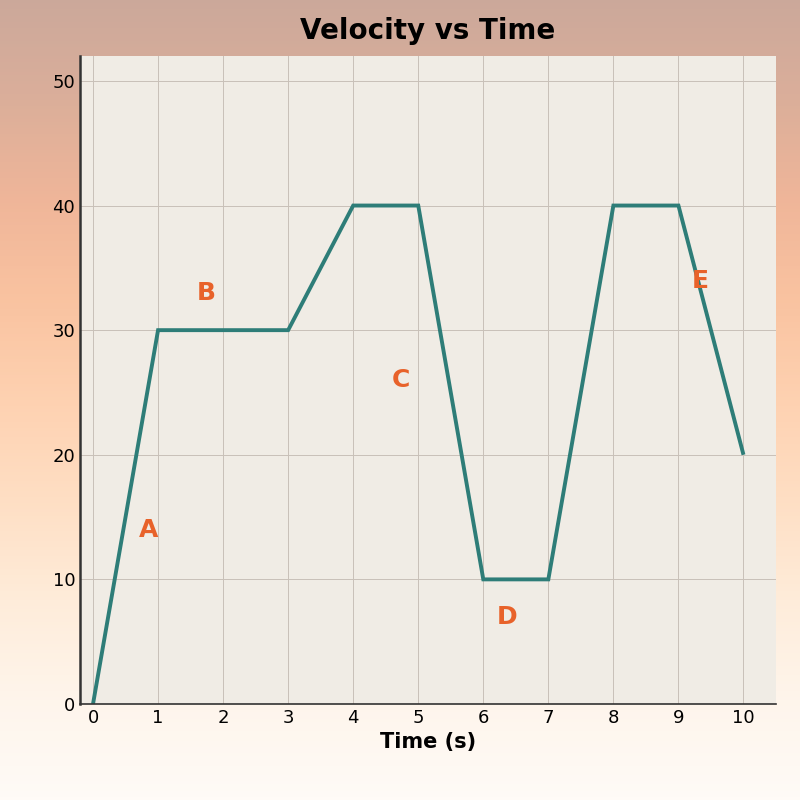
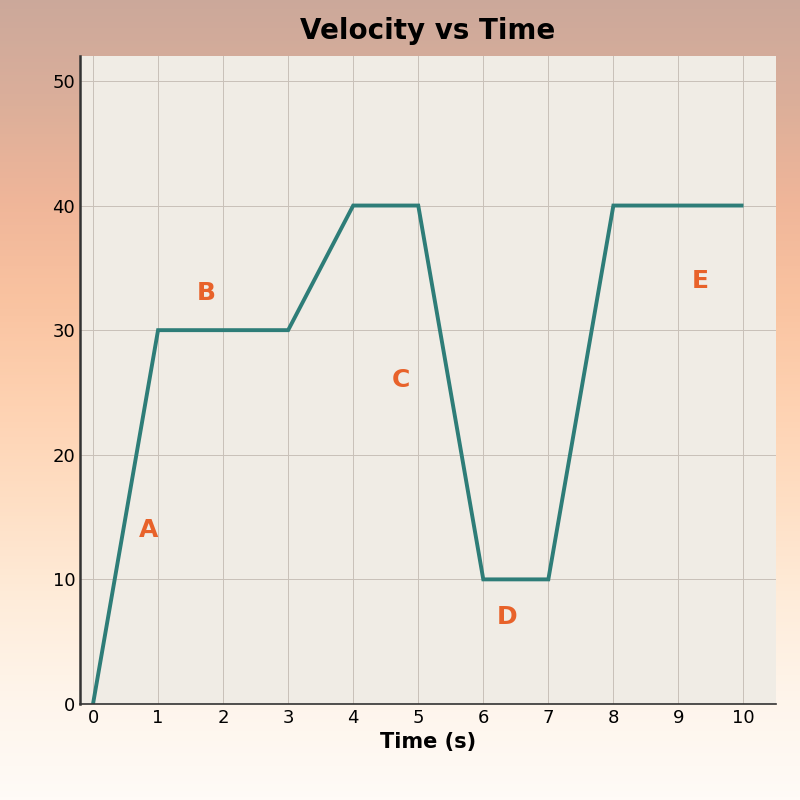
10: 20 -> 40
